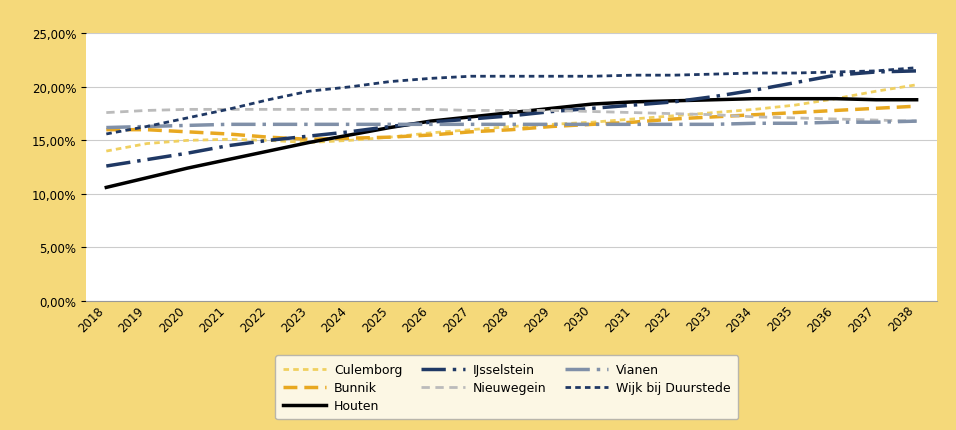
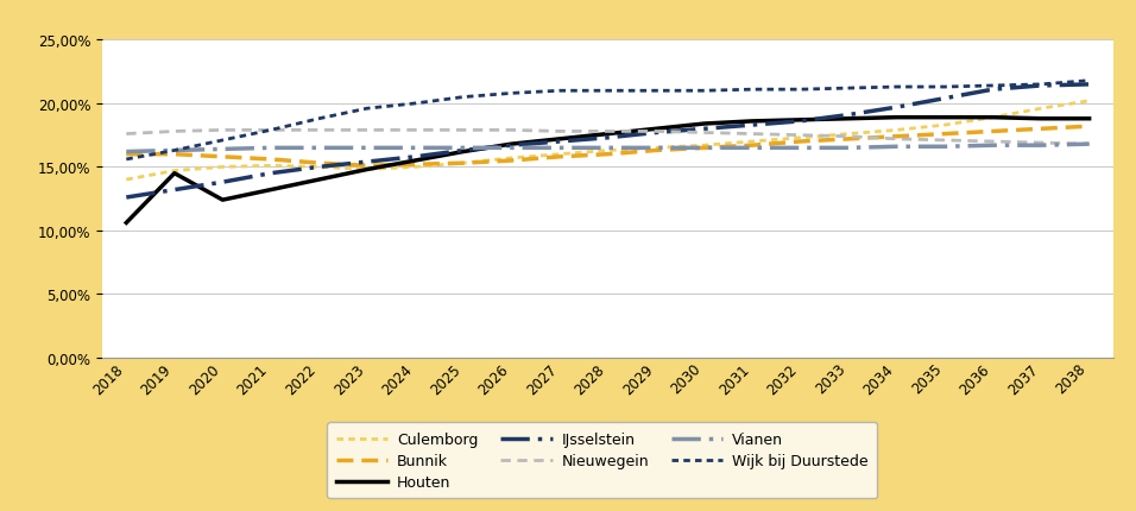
Houten/2019: 11,5% -> 14,5%
